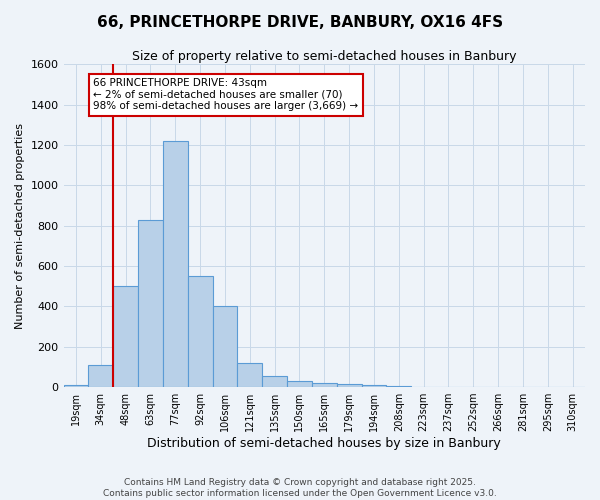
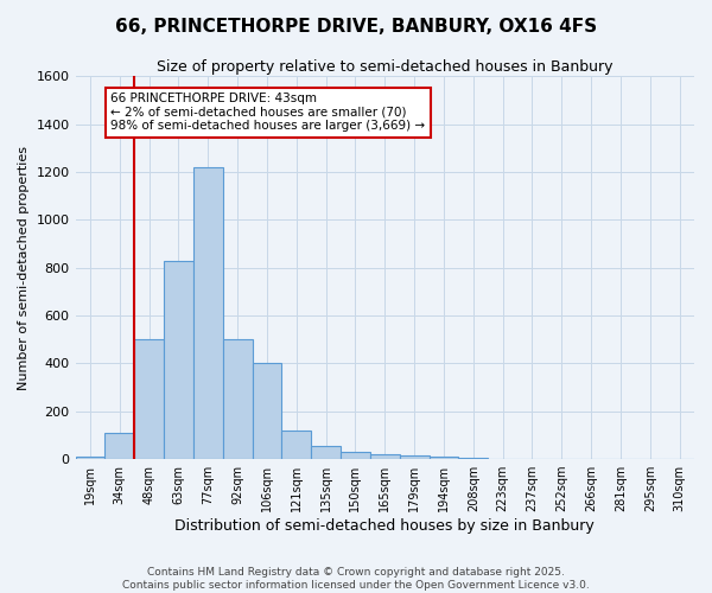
92sqm: 550 -> 500
